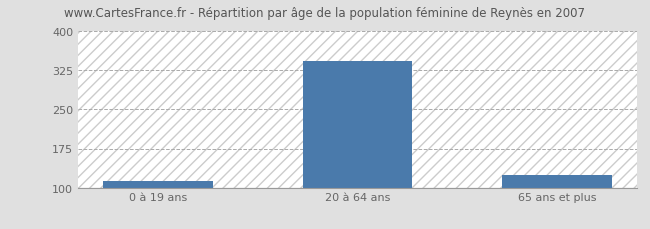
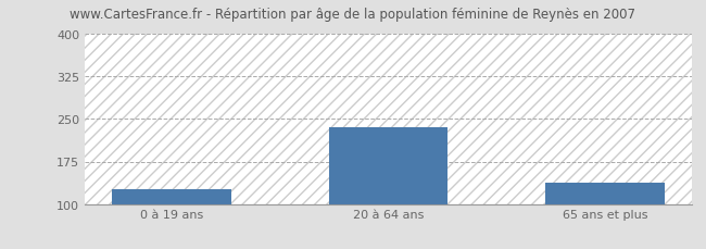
0 à 19 ans: 113 -> 126
20 à 64 ans: 343 -> 236
65 ans et plus: 125 -> 138
